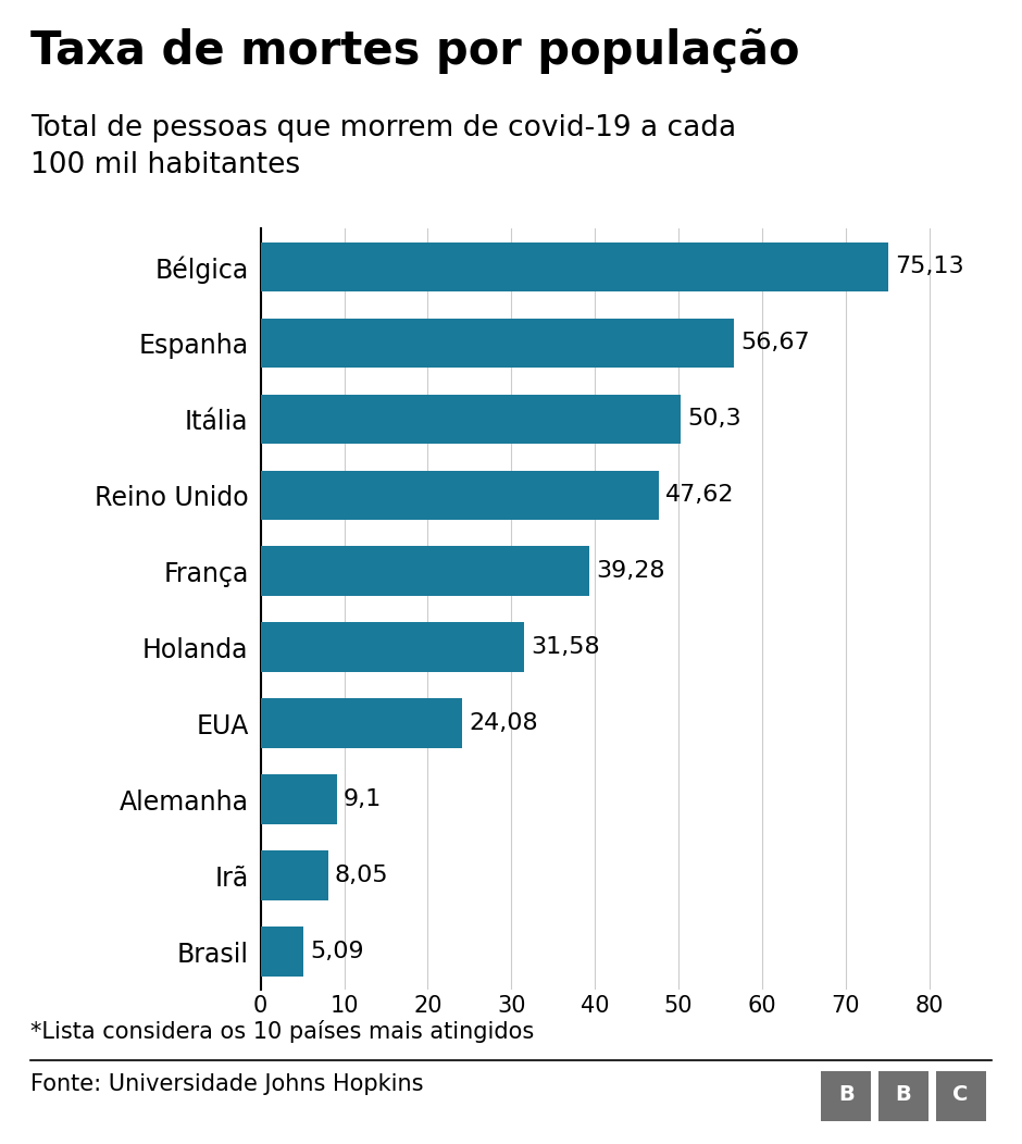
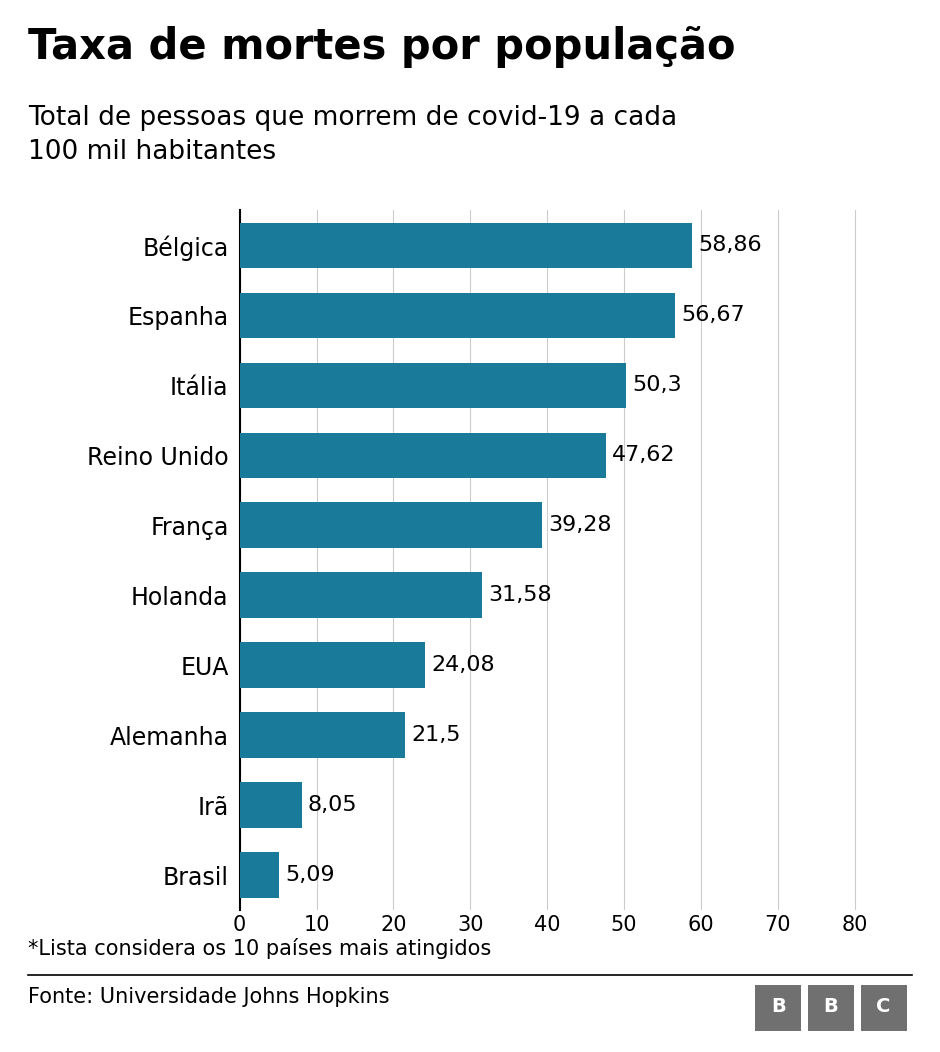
Bélgica: 75,13 -> 58,86
Alemanha: 9,1 -> 21,5
